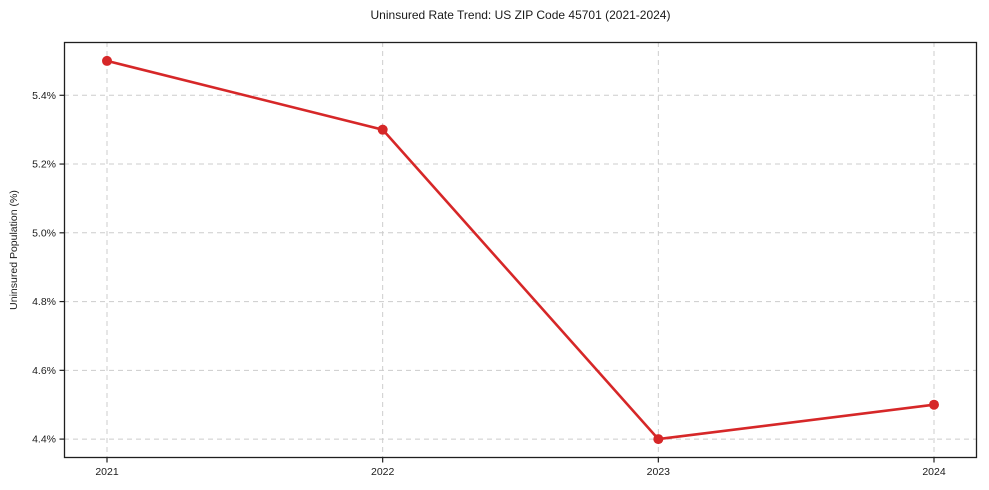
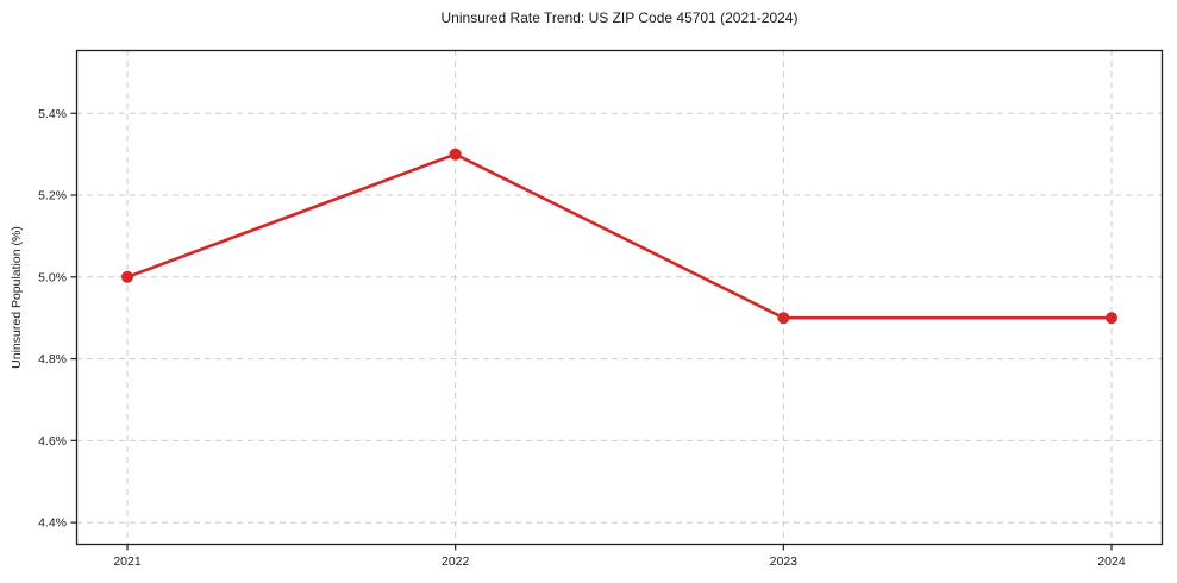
2021: 5.5% -> 5.0%
2023: 4.4% -> 4.9%
2024: 4.5% -> 4.9%
